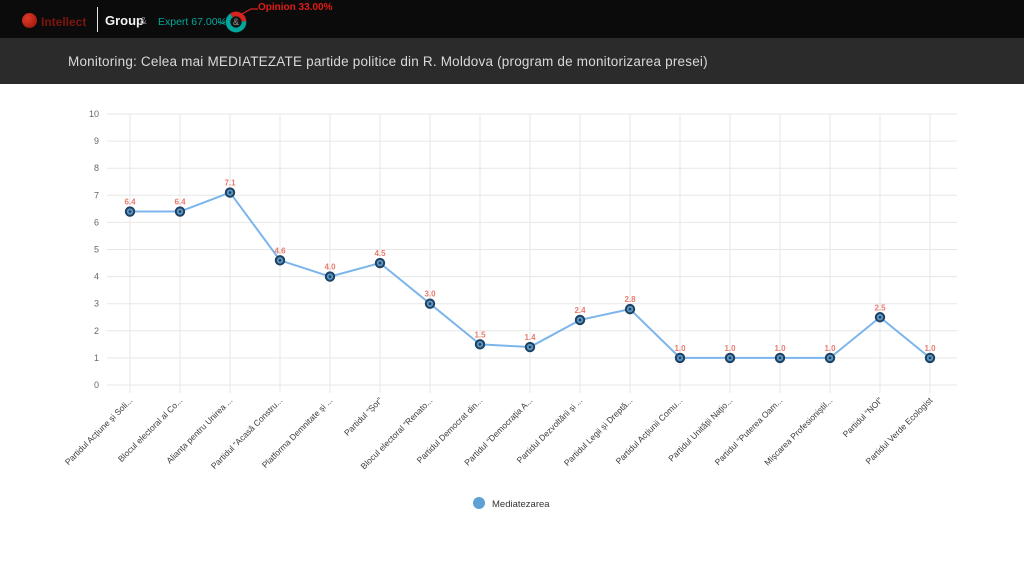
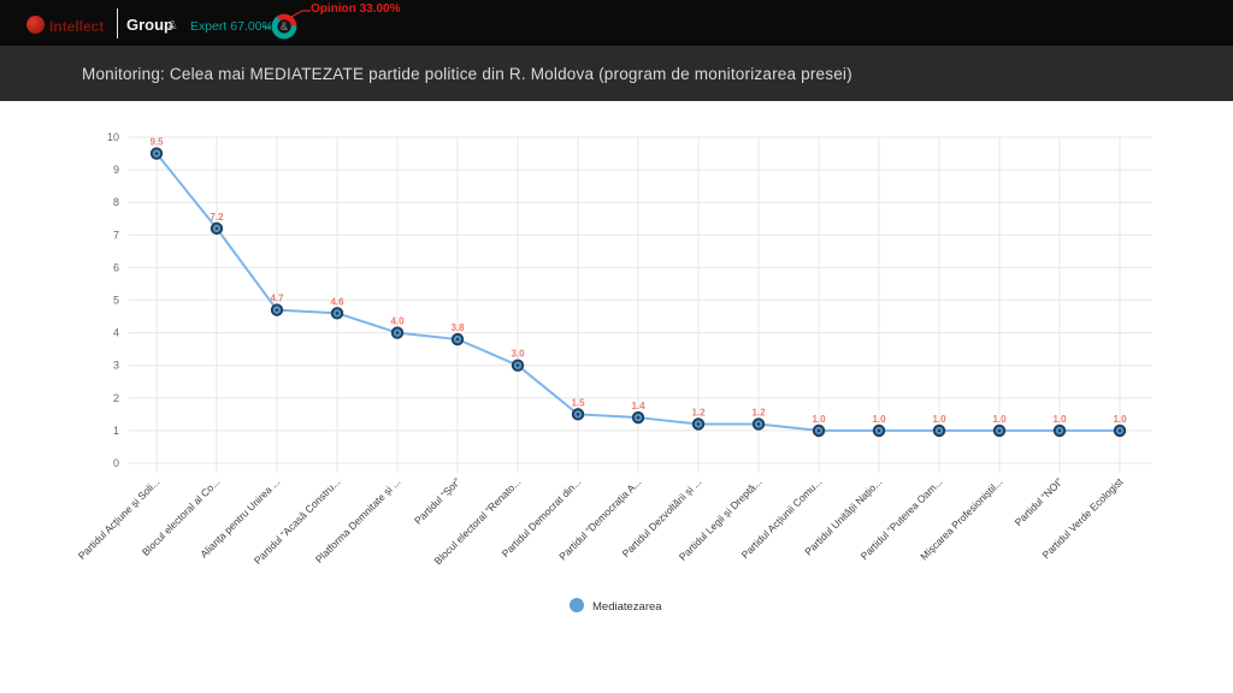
Partidul Acțiune și Soli...: 6.4 -> 9.5
Blocul electoral al Co...: 6.4 -> 7.2
Alianța pentru Unirea ...: 7.1 -> 4.7
Partidul “Șor”: 4.5 -> 3.8
Partidul Dezvoltării și ...: 2.4 -> 1.2
Partidul Legii și Dreptă...: 2.8 -> 1.2
Partidul “NOI”: 2.5 -> 1.0
